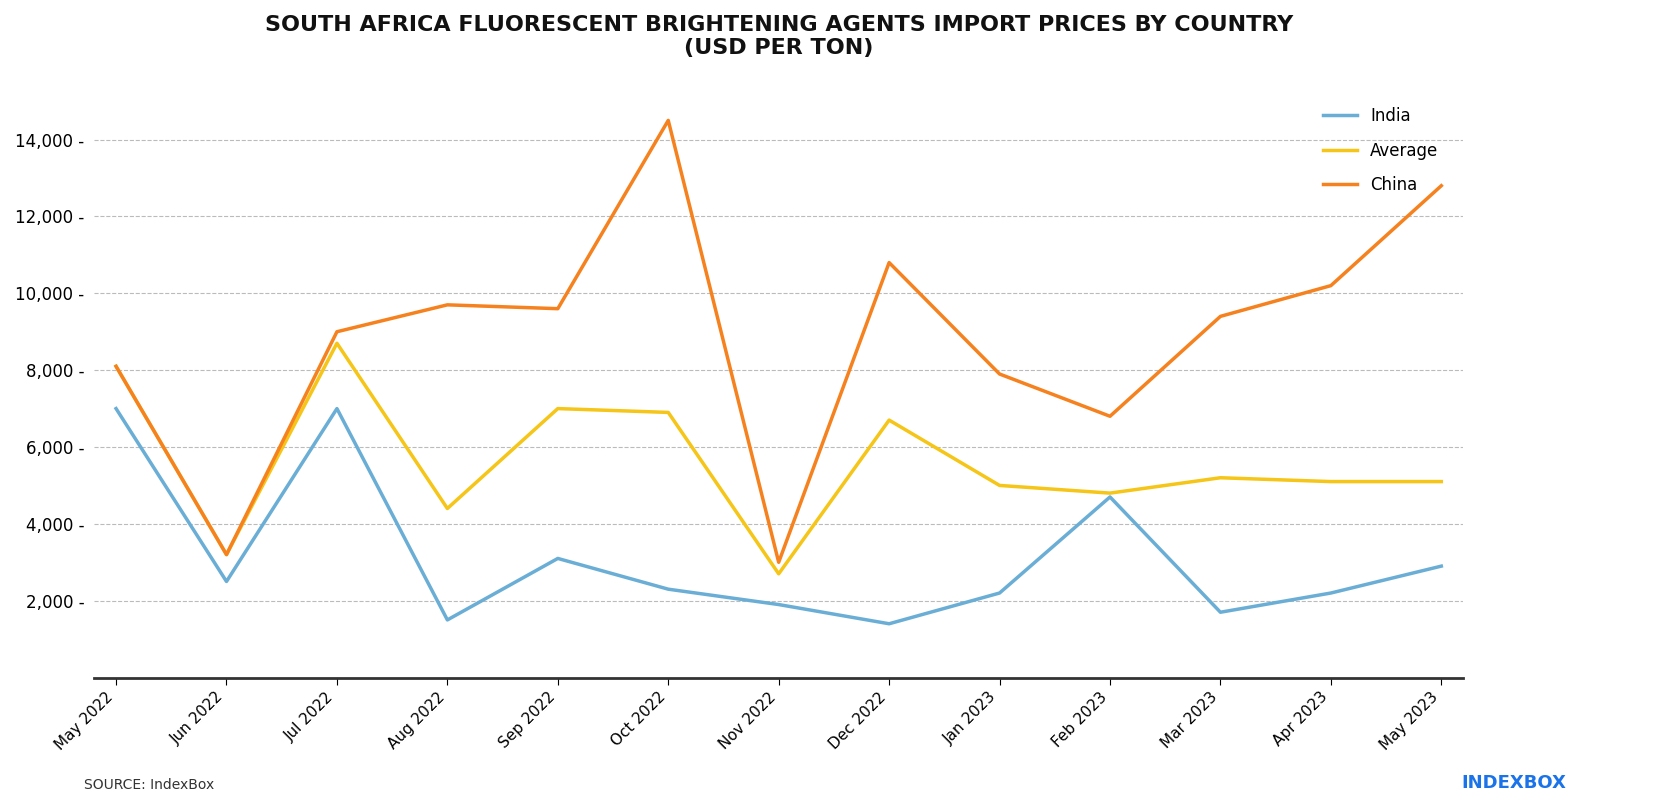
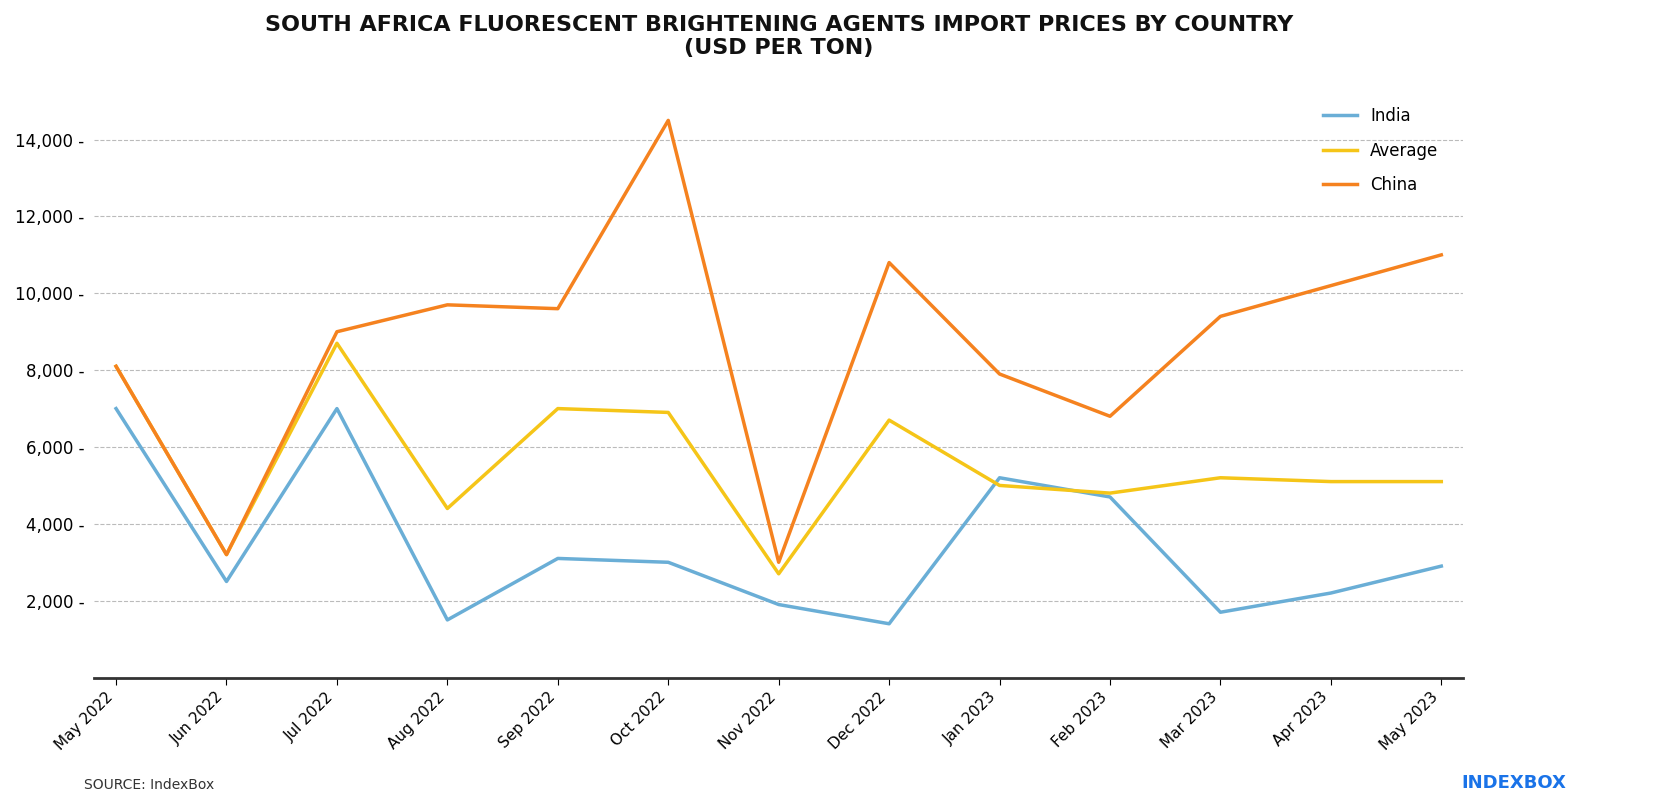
India/Oct 2022: 2,300 - -> 3,000 -
India/Jan 2023: 2,200 - -> 5,200 -
China/May 2023: 12,800 - -> 11,000 -
